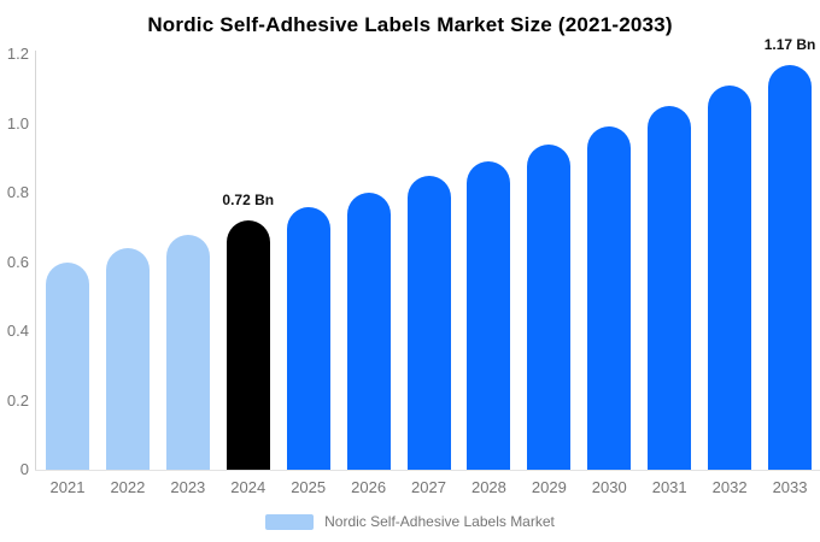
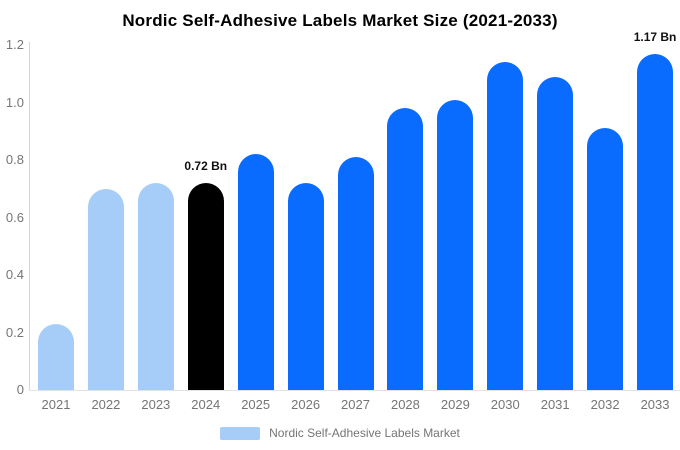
2021: 0.60 -> 0.23
2022: 0.64 -> 0.70
2023: 0.68 -> 0.72
2025: 0.76 -> 0.82
2026: 0.80 -> 0.72
2027: 0.85 -> 0.81
2028: 0.89 -> 0.98
2029: 0.94 -> 1.01
2030: 0.99 -> 1.14
2031: 1.05 -> 1.09
2032: 1.11 -> 0.91
